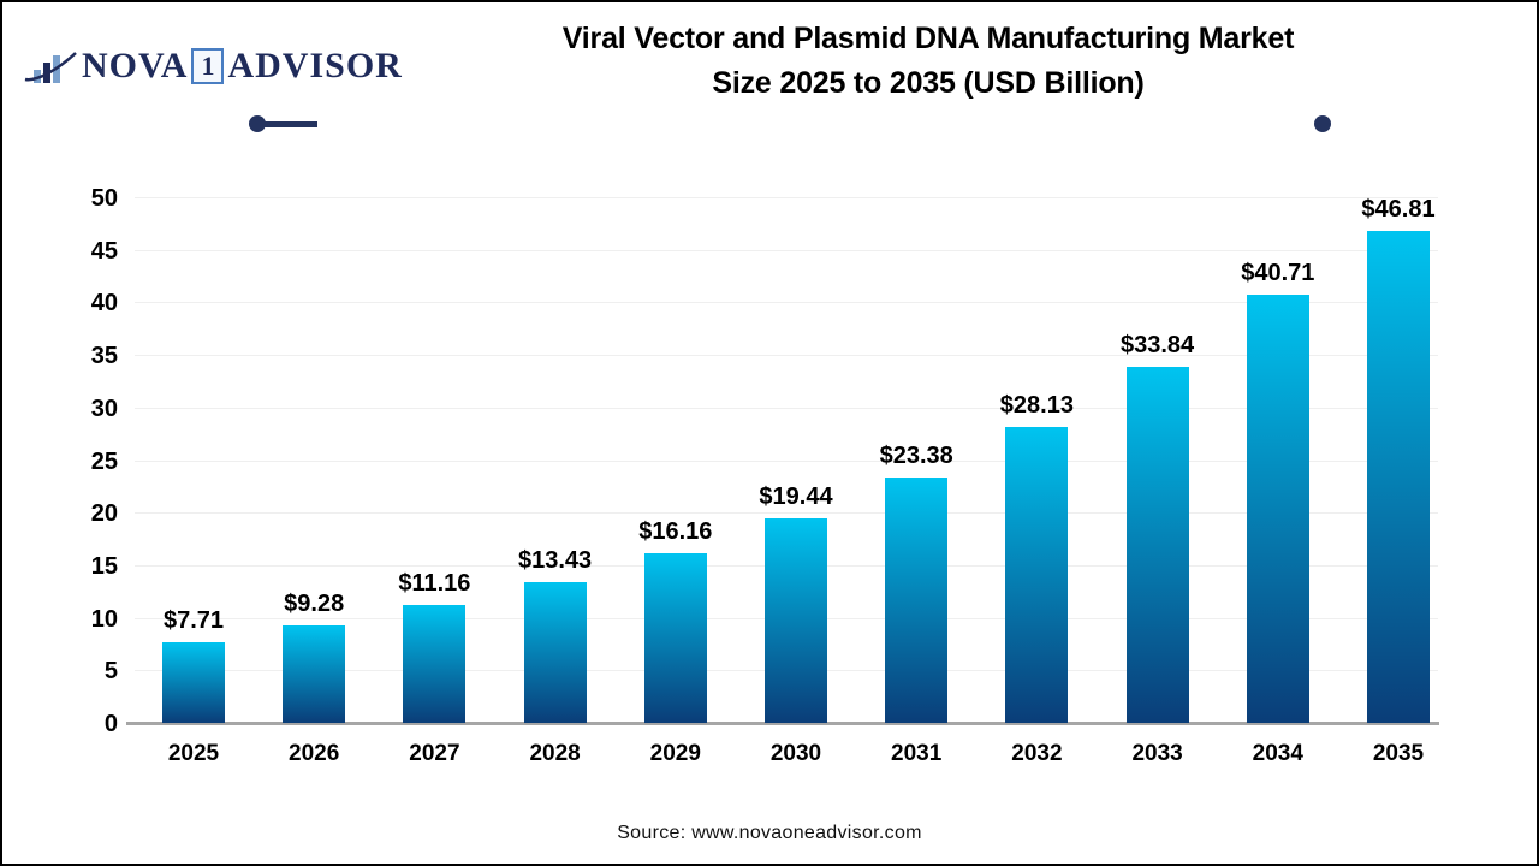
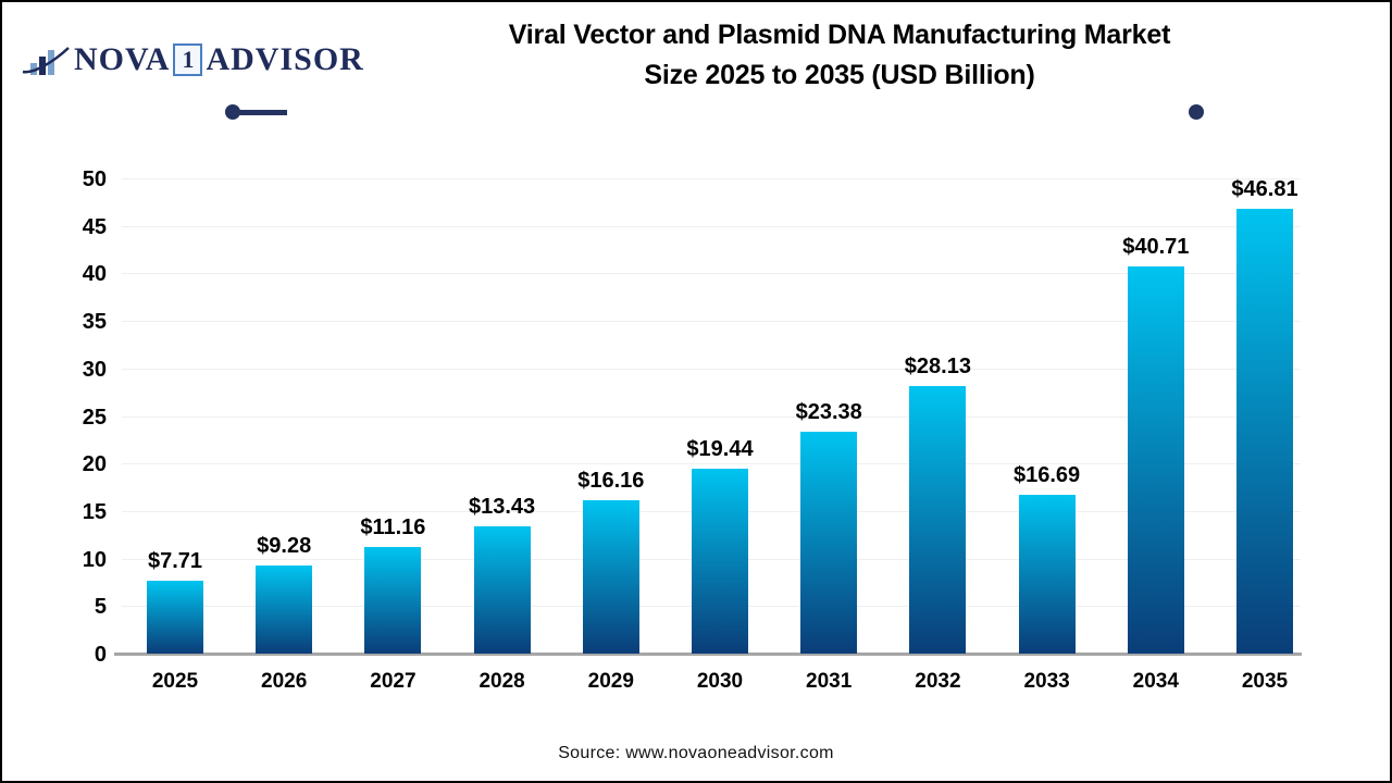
2033: $33.84 -> $16.69
